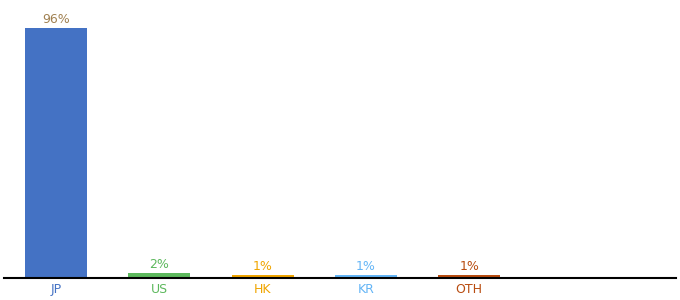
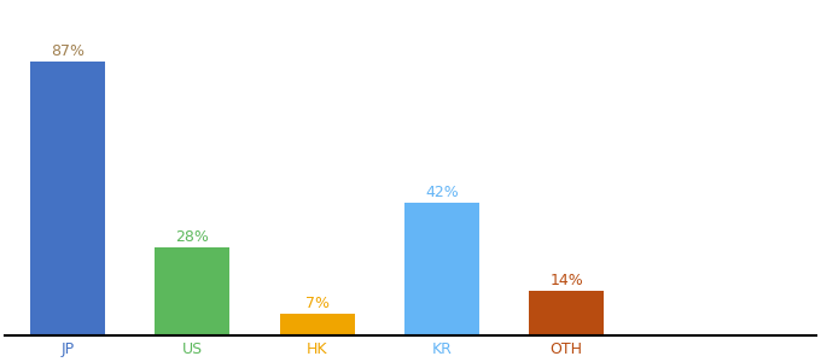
JP: 96% -> 87%
US: 2% -> 28%
HK: 1% -> 7%
KR: 1% -> 42%
OTH: 1% -> 14%
